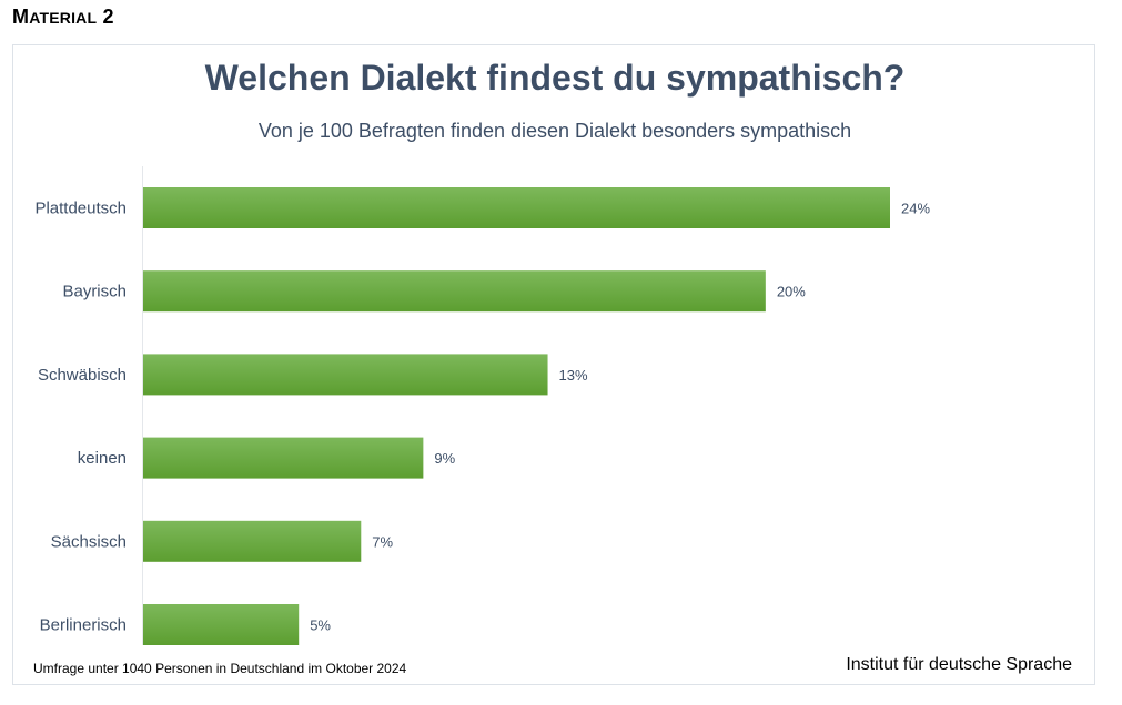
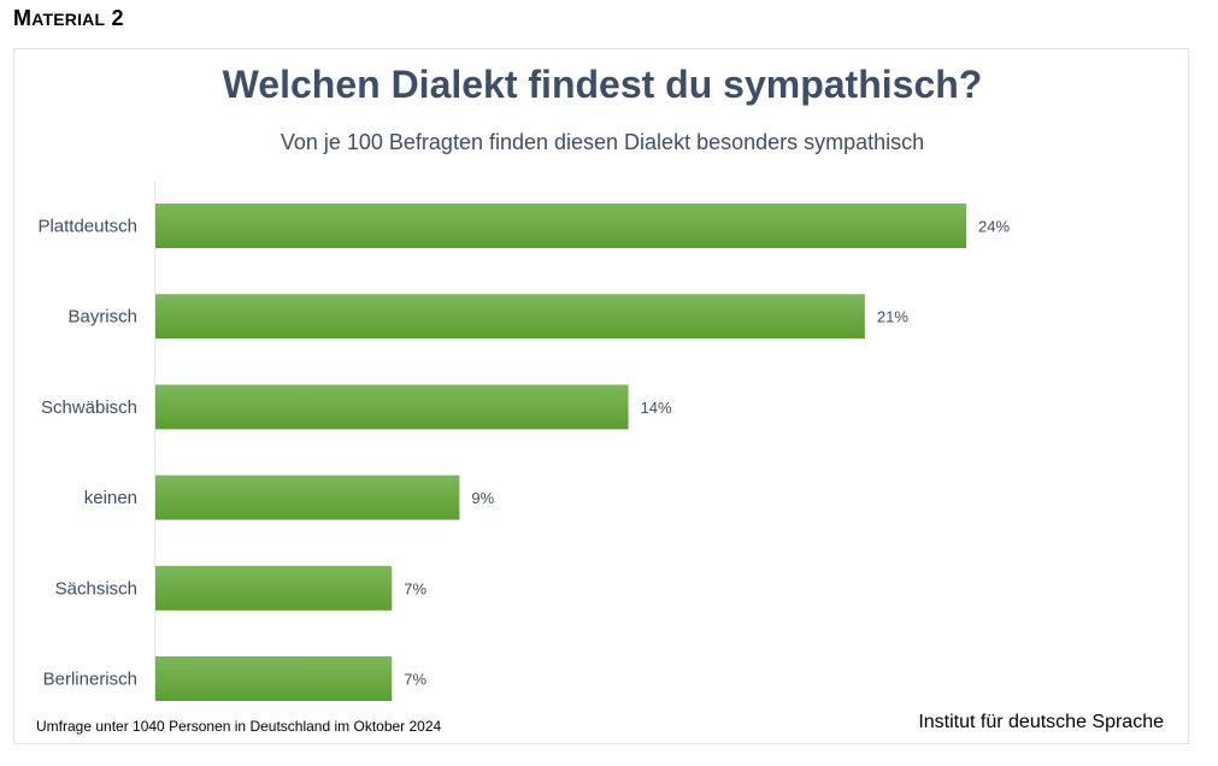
Bayrisch: 20% -> 21%
Schwäbisch: 13% -> 14%
Berlinerisch: 5% -> 7%
